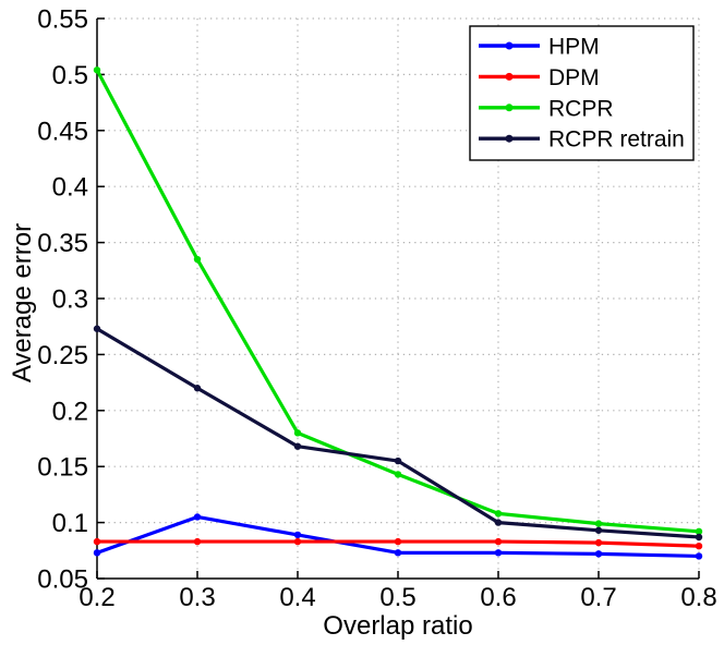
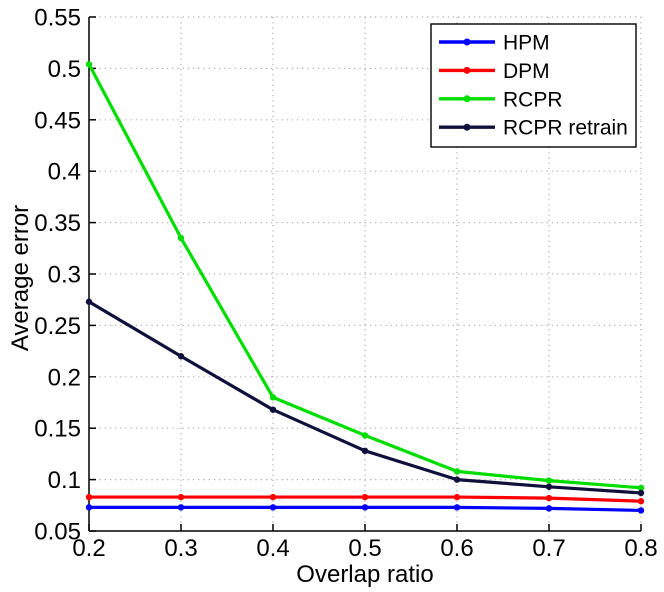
HPM/0.3: 0.105 -> 0.073
HPM/0.4: 0.089 -> 0.073
RCPR retrain/0.5: 0.155 -> 0.128
